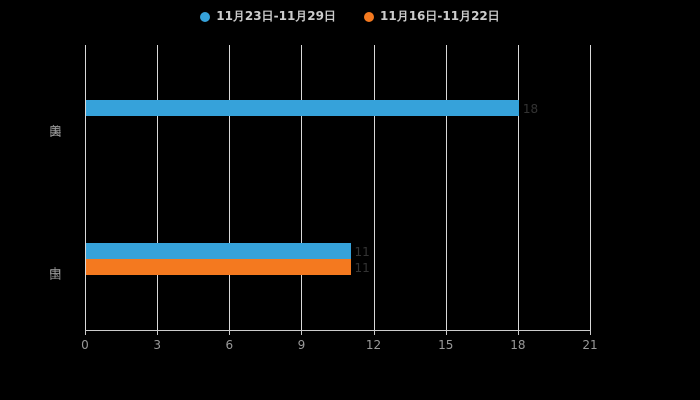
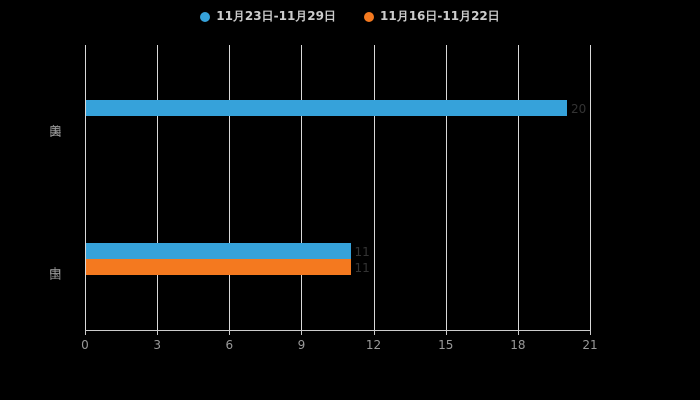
11月23日-11月29日/美国: 18 -> 20
